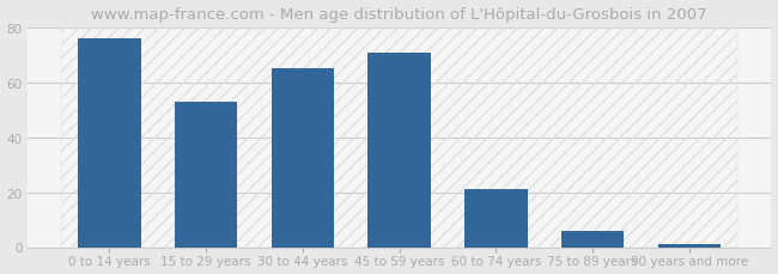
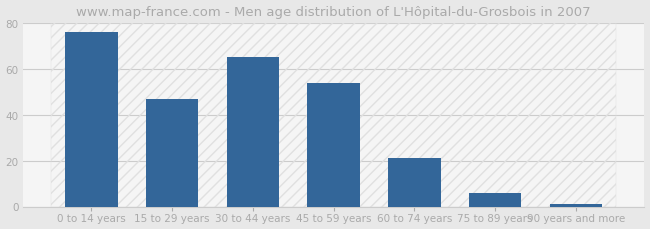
15 to 29 years: 53 -> 47
45 to 59 years: 71 -> 54
